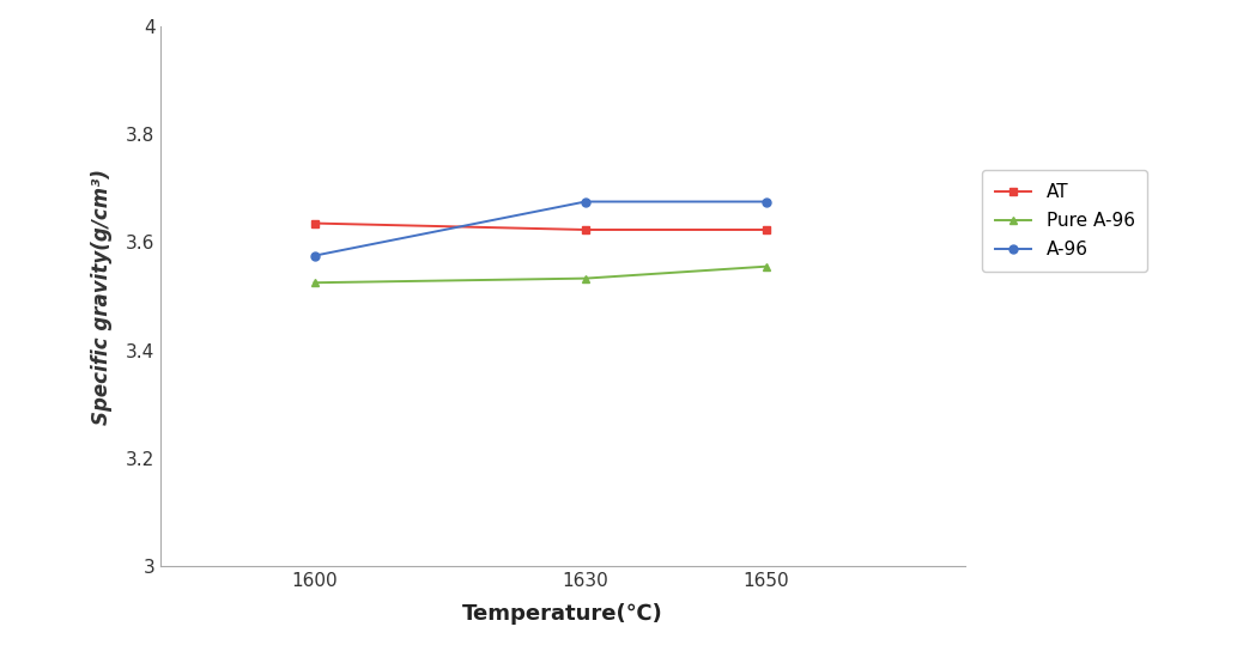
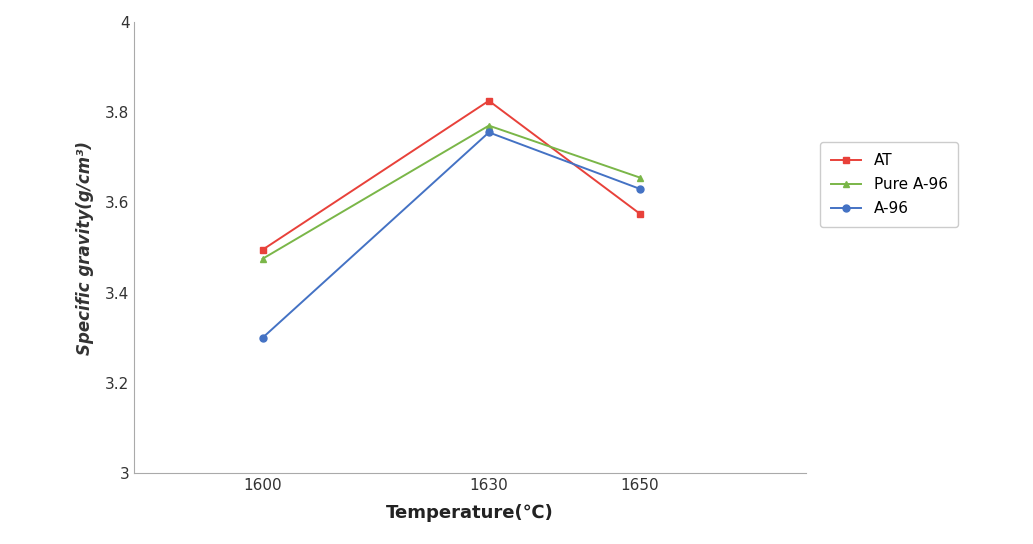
AT/1600: 3.635 -> 3.495
Pure A-96/1600: 3.525 -> 3.475
A-96/1600: 3.575 -> 3.300
AT/1630: 3.623 -> 3.825
Pure A-96/1630: 3.533 -> 3.770
A-96/1630: 3.675 -> 3.755
AT/1650: 3.623 -> 3.575
Pure A-96/1650: 3.555 -> 3.655
A-96/1650: 3.675 -> 3.630
